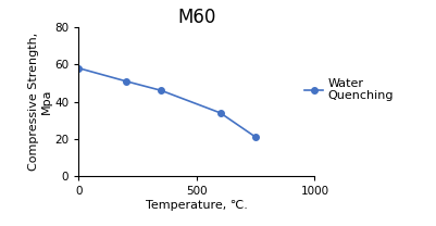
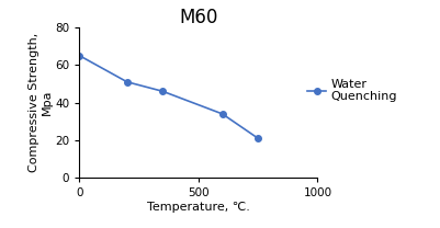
0: 58 -> 65
